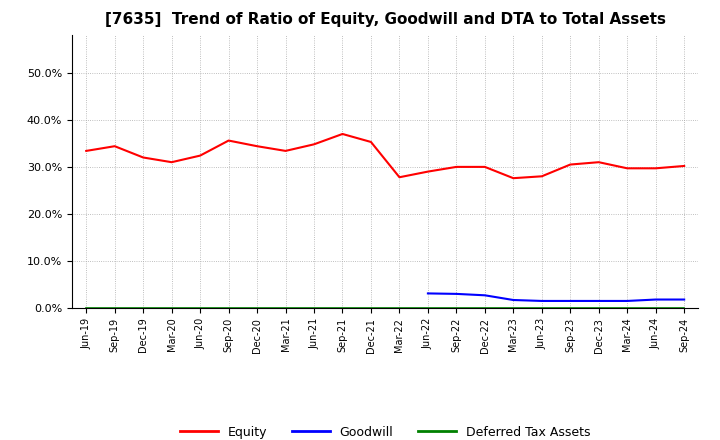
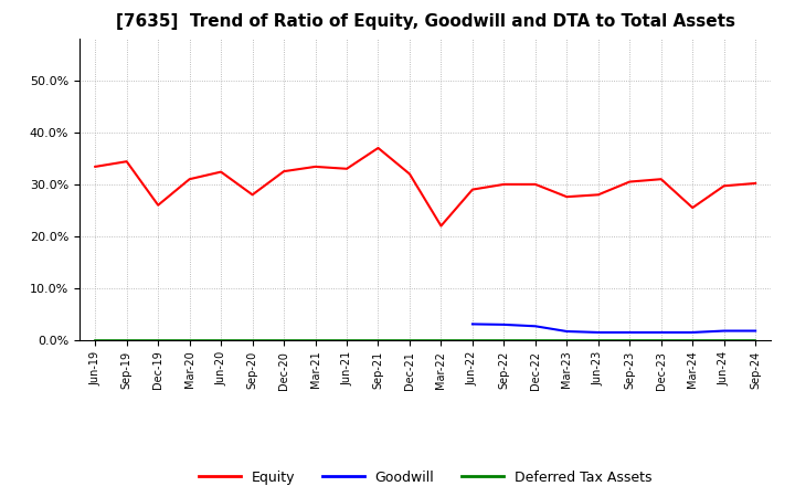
Equity/Dec-19: 32.0% -> 26.0%
Equity/Sep-20: 35.6% -> 28.0%
Equity/Dec-20: 34.4% -> 32.5%
Equity/Jun-21: 34.8% -> 33.0%
Equity/Dec-21: 35.3% -> 32.0%
Equity/Mar-22: 27.8% -> 22.0%
Equity/Mar-24: 29.7% -> 25.5%
